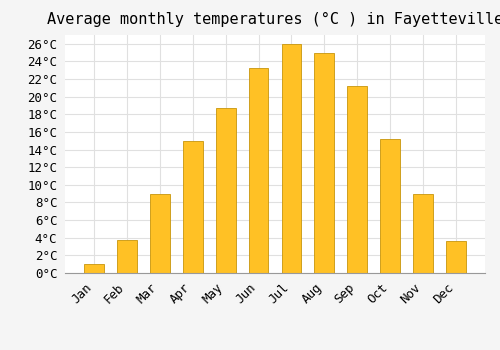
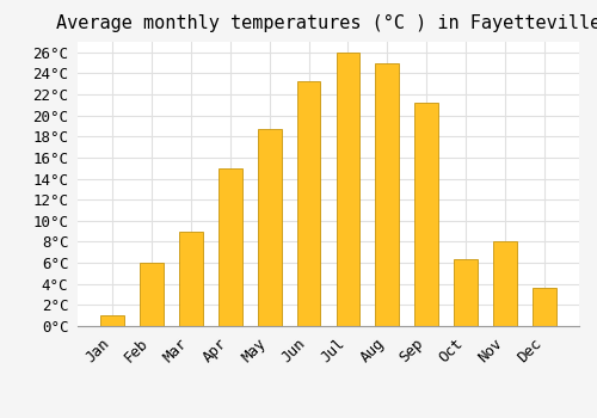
Feb: 3.8°C -> 6.0°C
Oct: 15.2°C -> 6.4°C
Nov: 9.0°C -> 8.0°C
